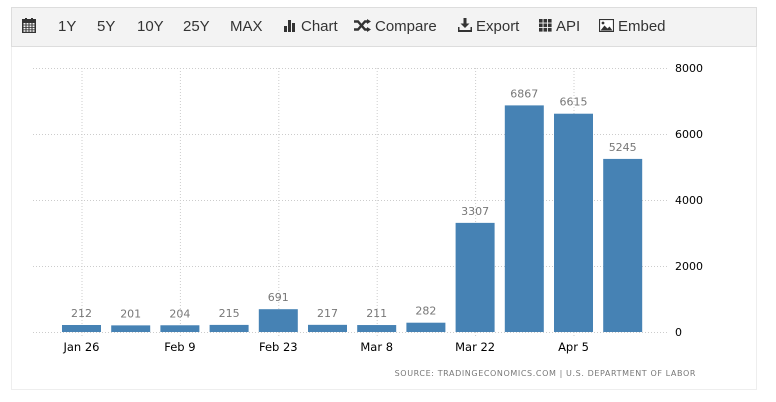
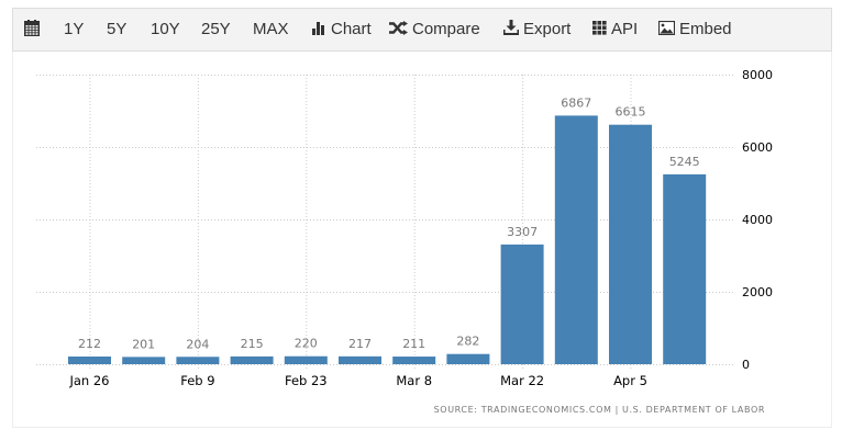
Feb 23: 691 -> 220
